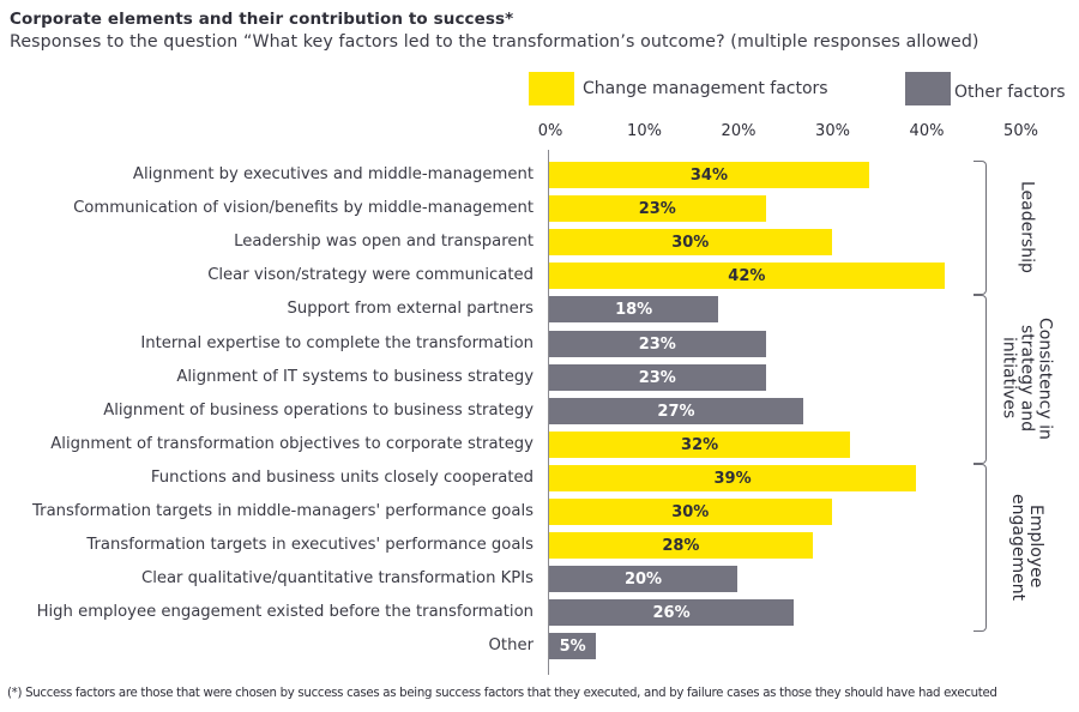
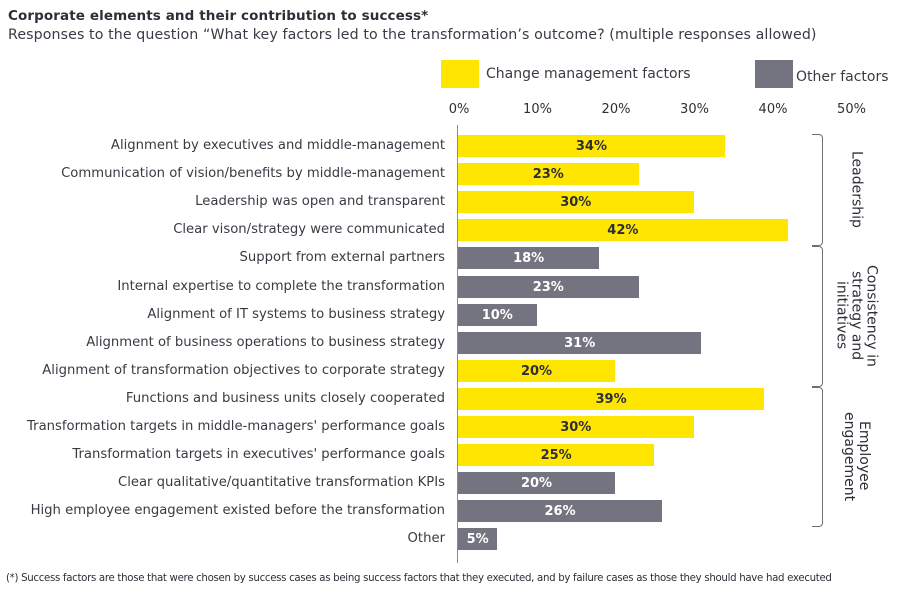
Alignment of IT systems to business strategy: 23% -> 10%
Alignment of business operations to business strategy: 27% -> 31%
Alignment of transformation objectives to corporate strategy: 32% -> 20%
Transformation targets in executives' performance goals: 28% -> 25%
